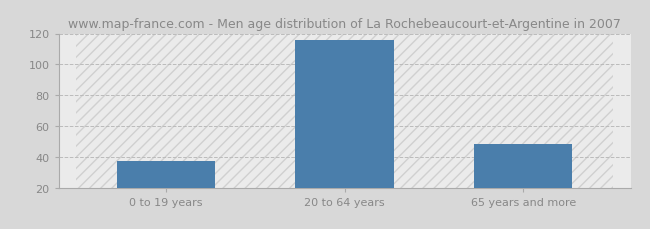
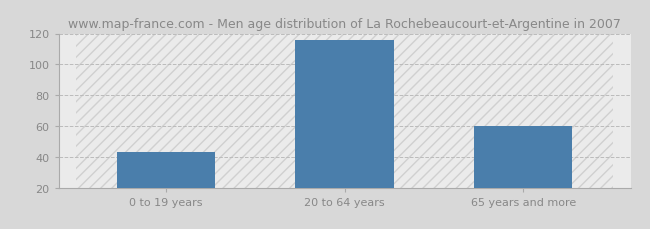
0 to 19 years: 37 -> 43
65 years and more: 48 -> 60
